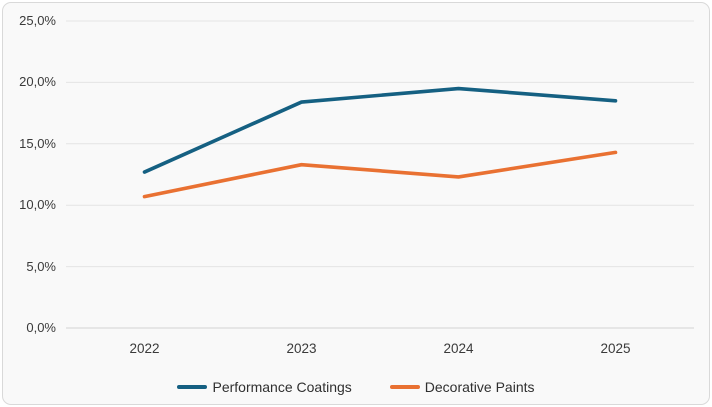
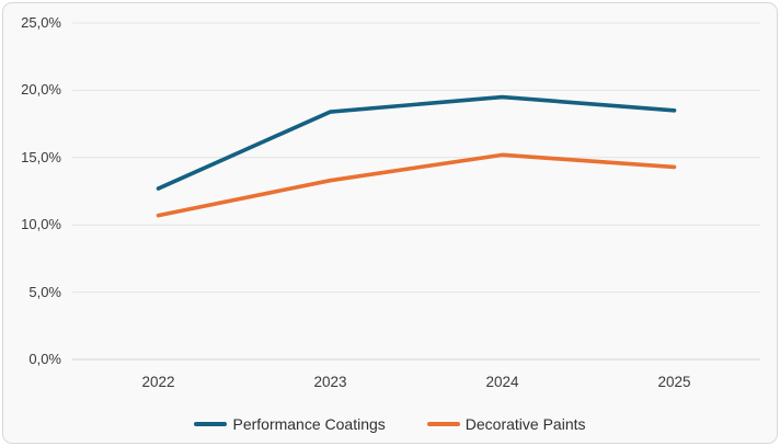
Decorative Paints/2024: 12,3% -> 15,2%
